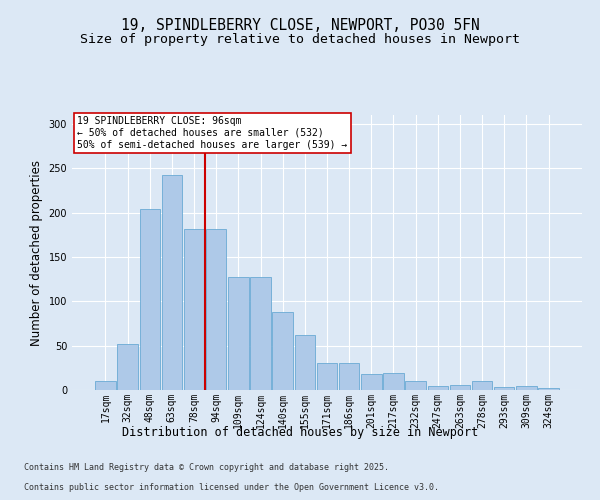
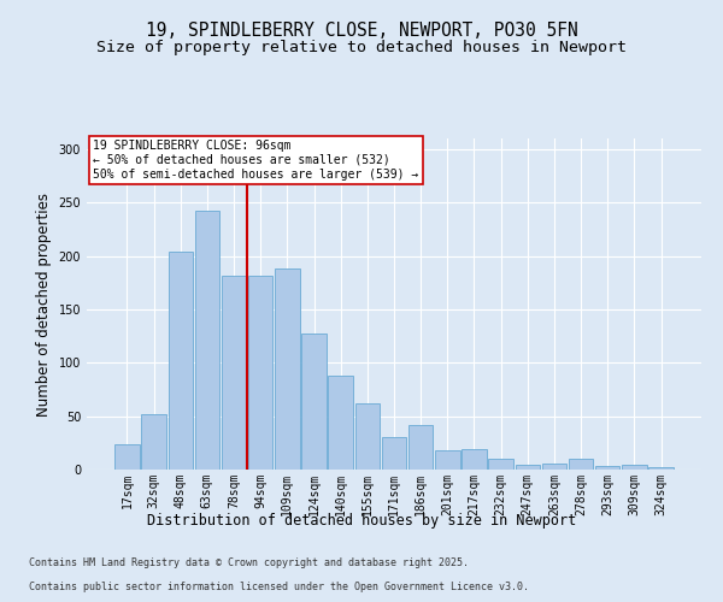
17sqm: 10 -> 24
109sqm: 127 -> 188
186sqm: 31 -> 42
